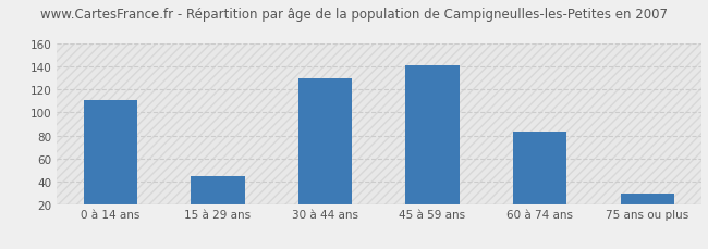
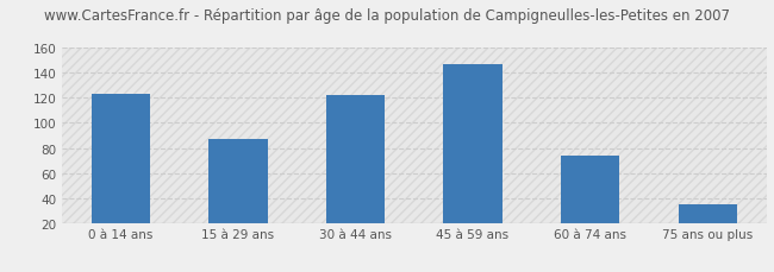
0 à 14 ans: 111 -> 123
15 à 29 ans: 44 -> 87
30 à 44 ans: 130 -> 122
45 à 59 ans: 141 -> 147
60 à 74 ans: 83 -> 74
75 ans ou plus: 29 -> 35
